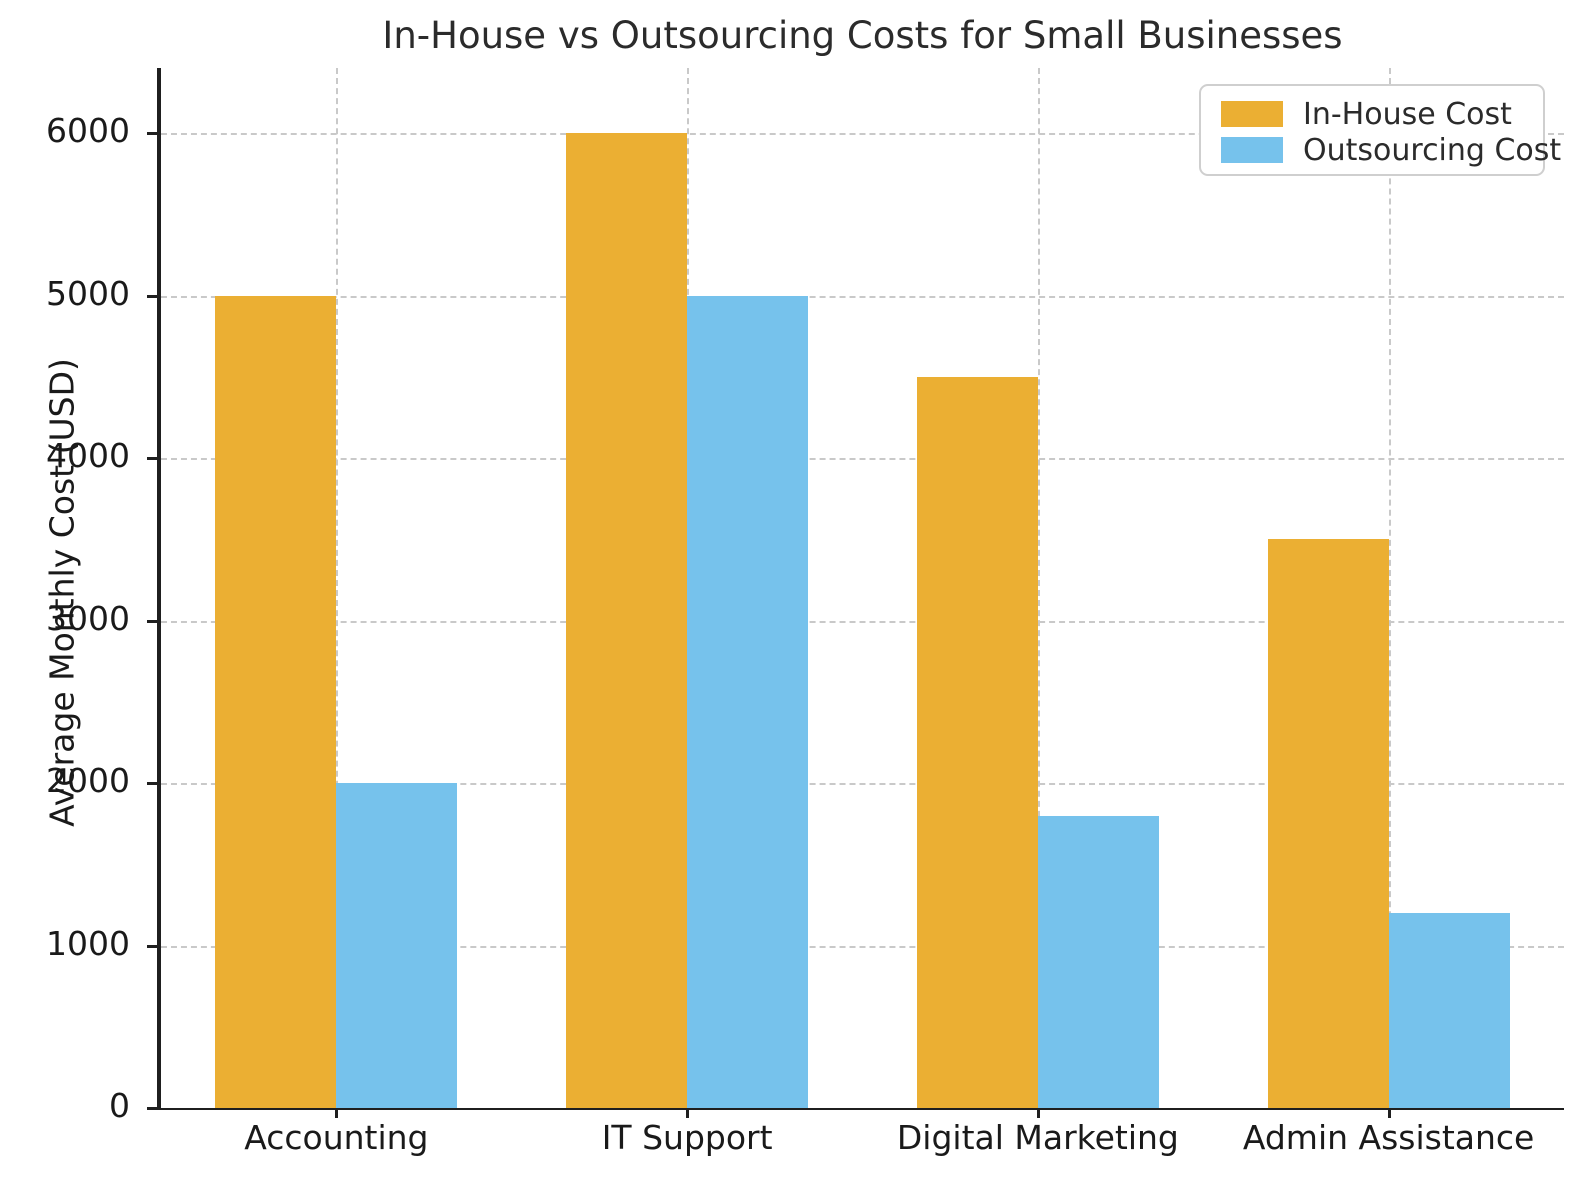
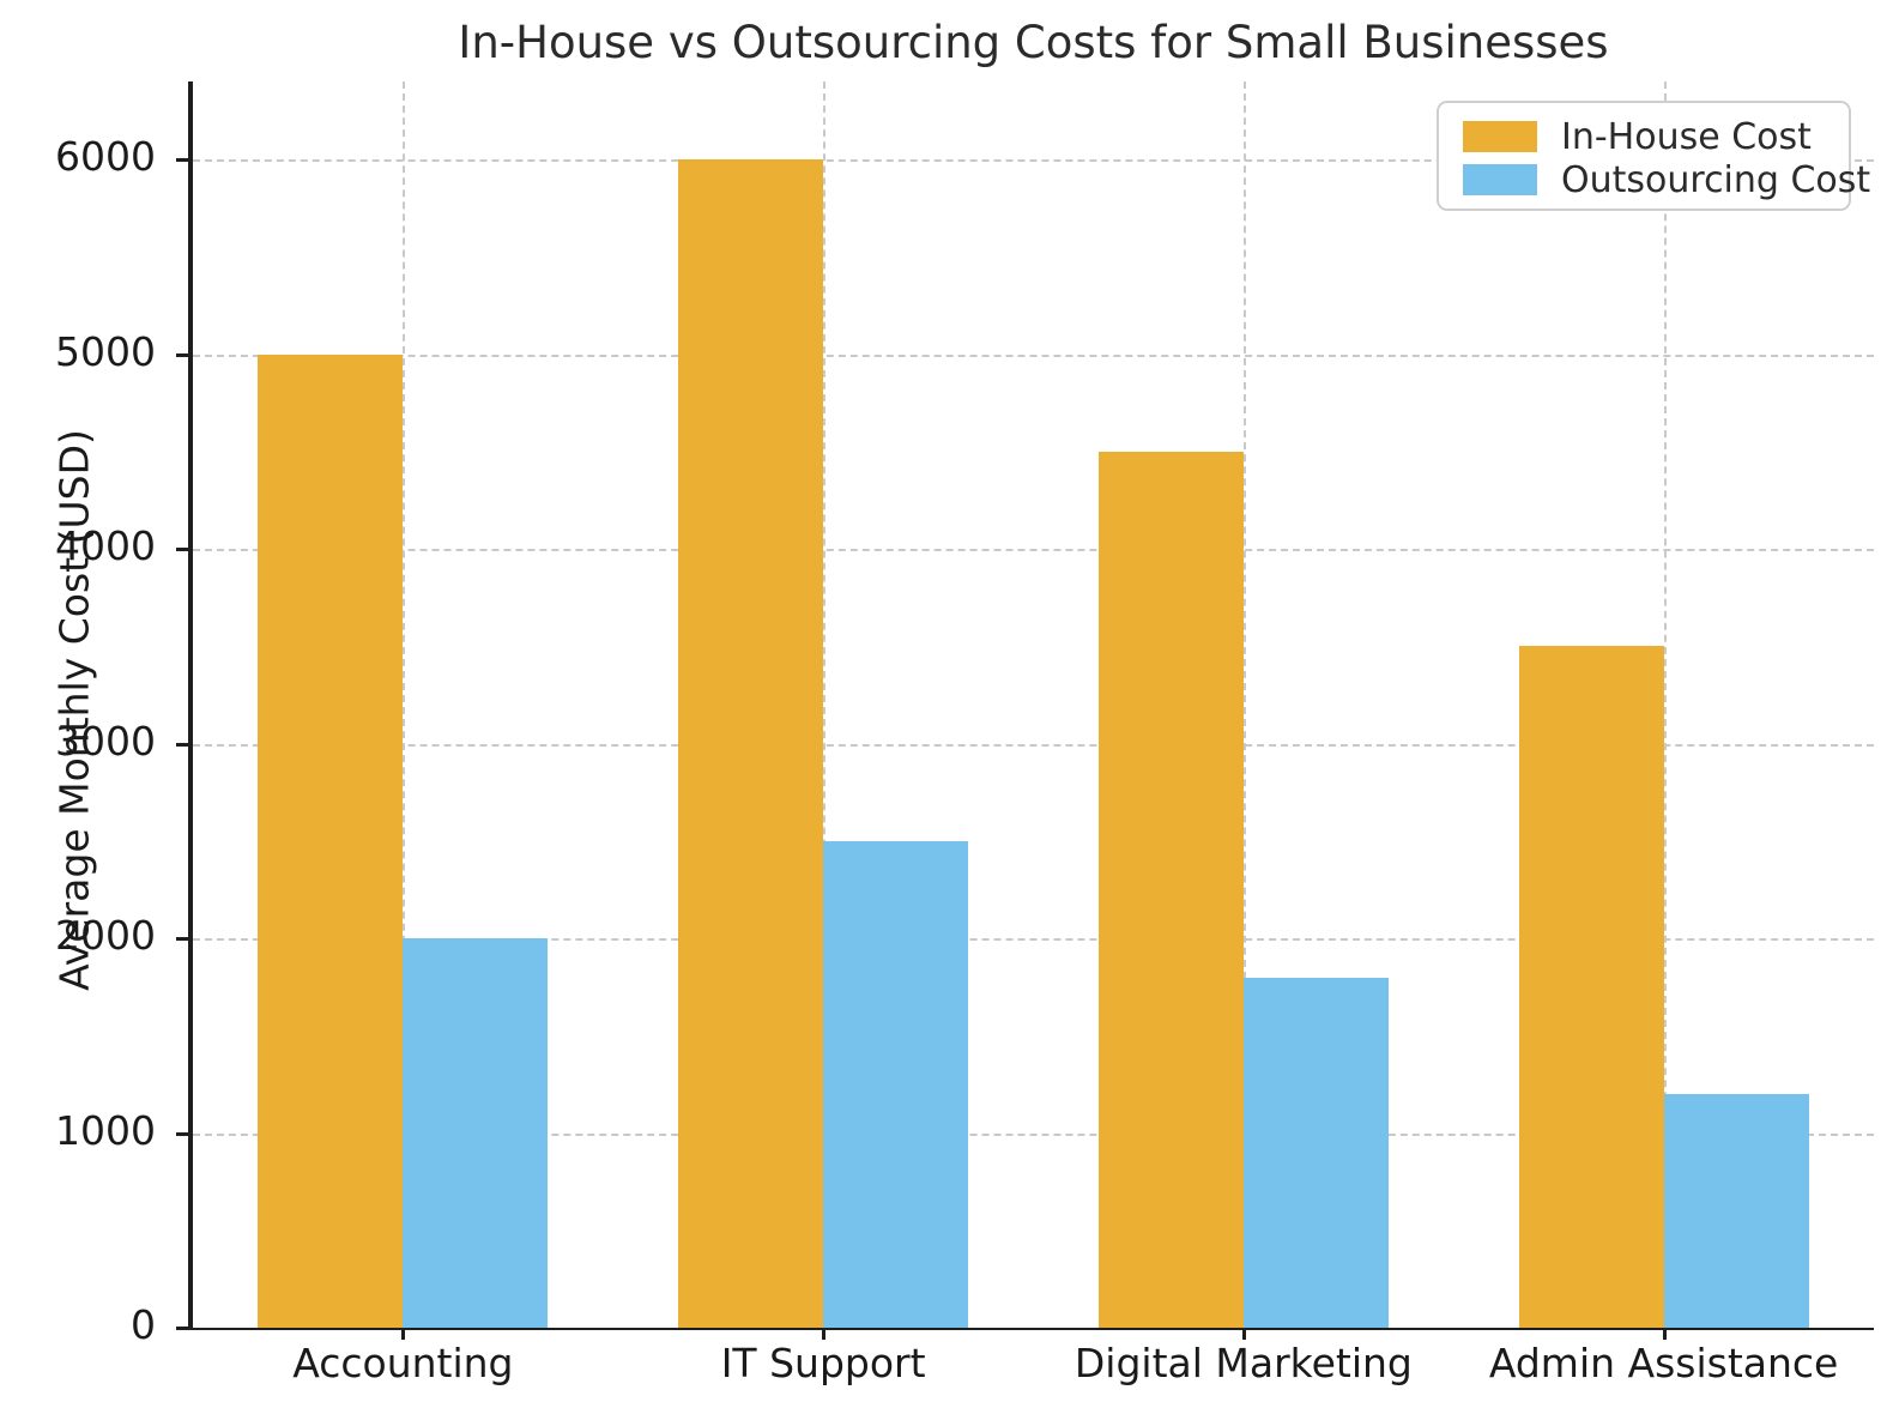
Outsourcing Cost/IT Support: 5000 -> 2500
